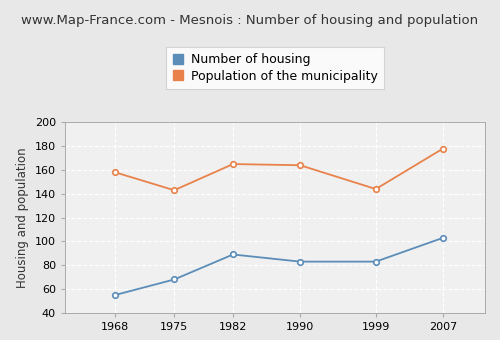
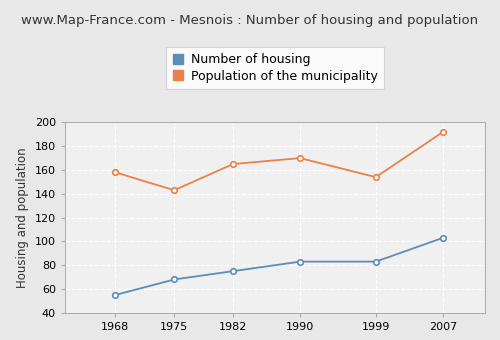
Number of housing/1982: 89 -> 75
Population of the municipality/1990: 164 -> 170
Population of the municipality/1999: 144 -> 154
Population of the municipality/2007: 178 -> 192
